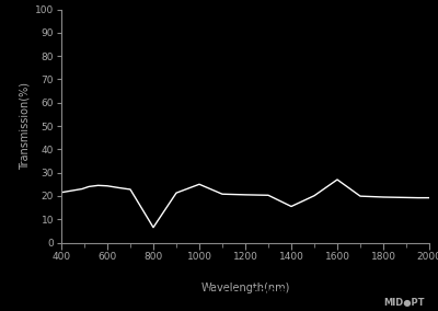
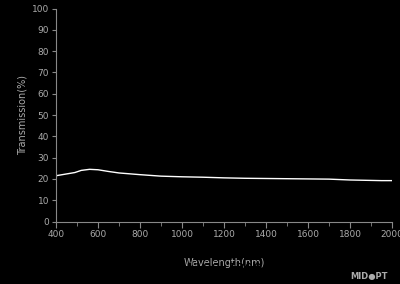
800: 6.5 -> 22.0
1000: 25.0 -> 21.0
1400: 15.5 -> 20.2
1600: 27.0 -> 20.0
